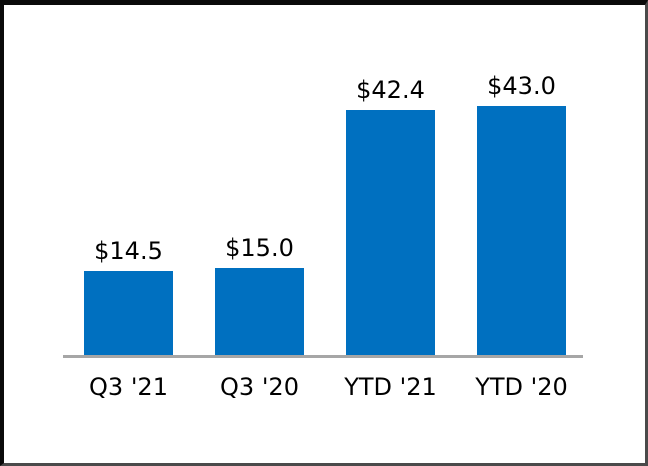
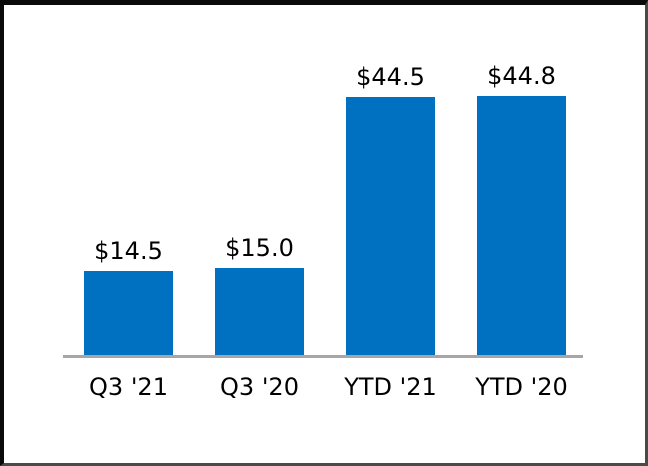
YTD '21: $42.4 -> $44.5
YTD '20: $43.0 -> $44.8
